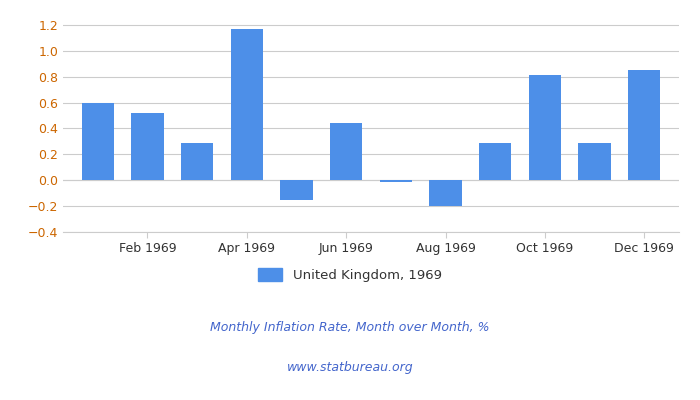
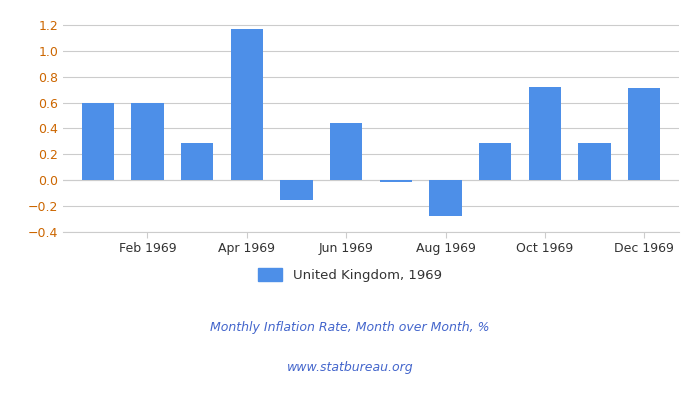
Feb 1969: 0.52 -> 0.60
Aug 1969: -0.20 -> -0.28
Oct 1969: 0.81 -> 0.72
Dec 1969: 0.85 -> 0.71
